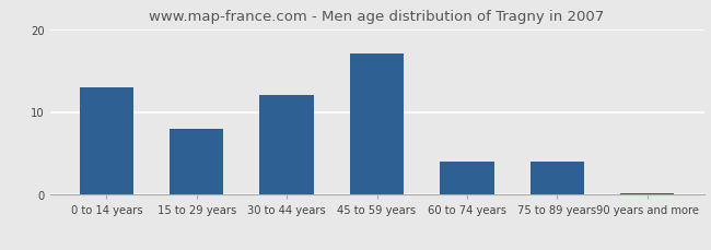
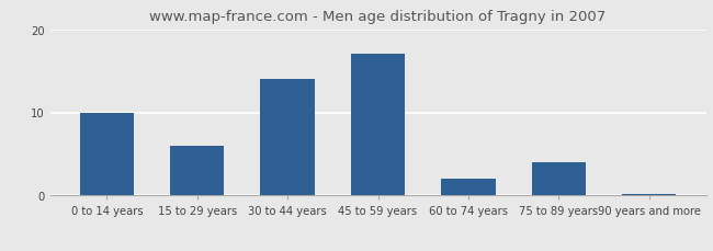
0 to 14 years: 13.0 -> 10.0
15 to 29 years: 8.0 -> 6.0
30 to 44 years: 12.0 -> 14.0
60 to 74 years: 4.0 -> 2.0
